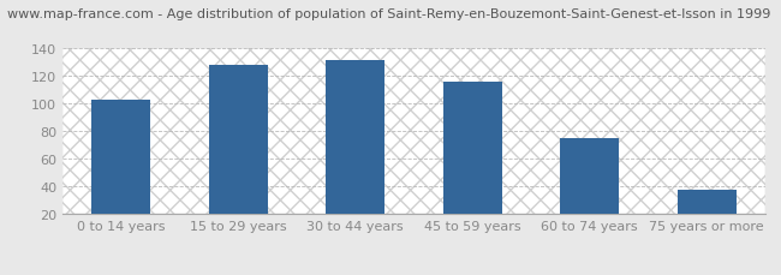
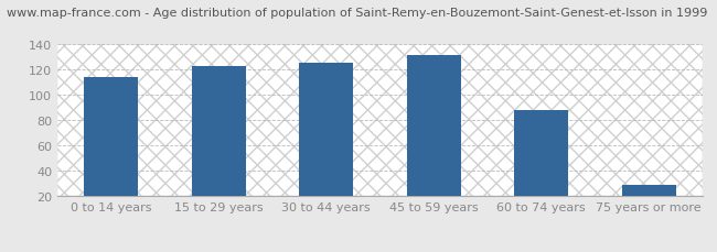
0 to 14 years: 103 -> 114
15 to 29 years: 128 -> 123
30 to 44 years: 132 -> 126
45 to 59 years: 116 -> 132
60 to 74 years: 75 -> 88
75 years or more: 38 -> 29
